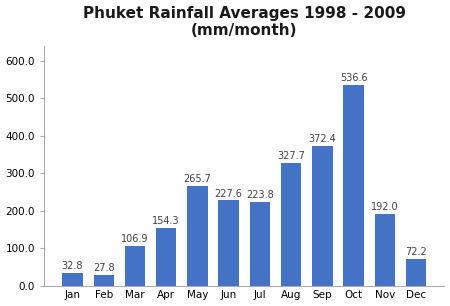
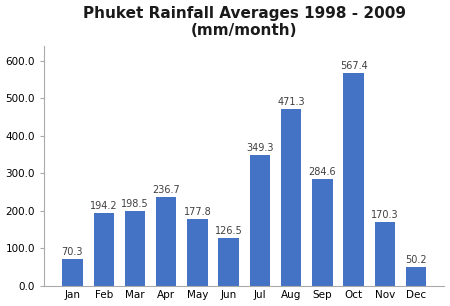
Jan: 32.8 -> 70.3
Feb: 27.8 -> 194.2
Mar: 106.9 -> 198.5
Apr: 154.3 -> 236.7
May: 265.7 -> 177.8
Jun: 227.6 -> 126.5
Jul: 223.8 -> 349.3
Aug: 327.7 -> 471.3
Sep: 372.4 -> 284.6
Oct: 536.6 -> 567.4
Nov: 192.0 -> 170.3
Dec: 72.2 -> 50.2
